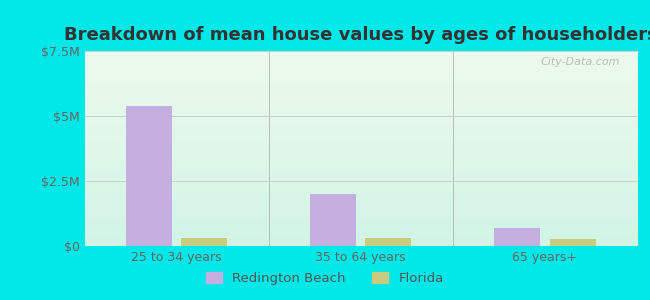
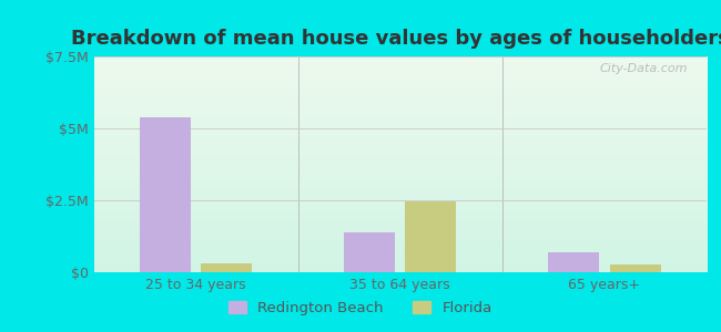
Redington Beach/35 to 64 years: $2.0M -> $1.4M
Florida/35 to 64 years: $0.32M -> $2.45M
